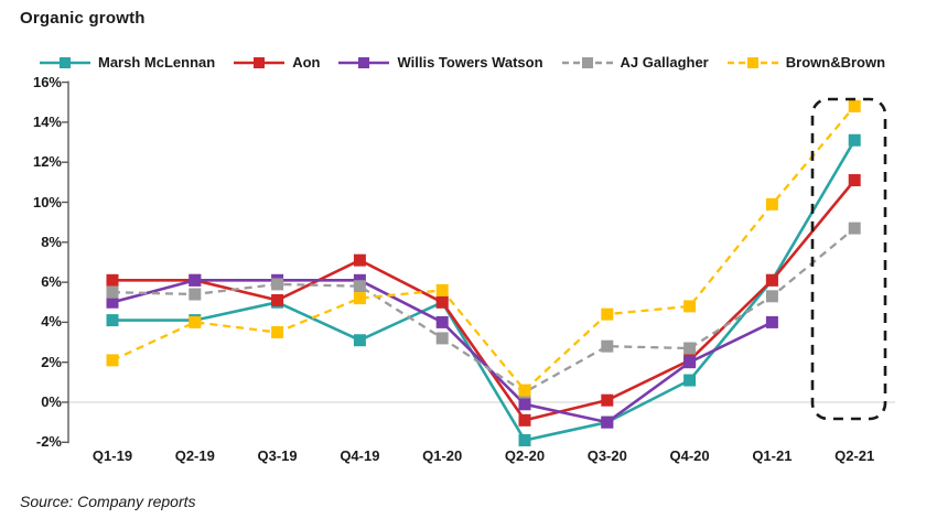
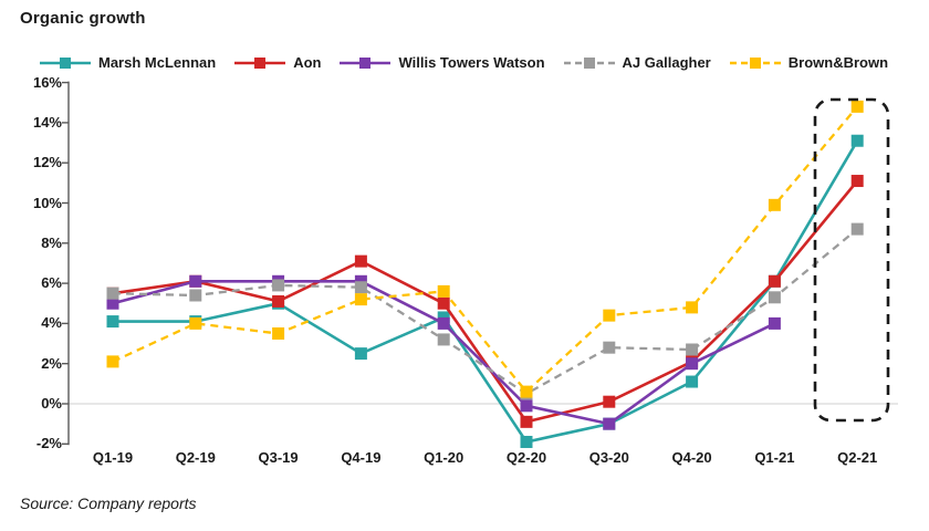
Aon/Q1-19: 6.1% -> 5.5%
Marsh McLennan/Q4-19: 3.1% -> 2.5%
Marsh McLennan/Q1-20: 5.0% -> 4.3%
